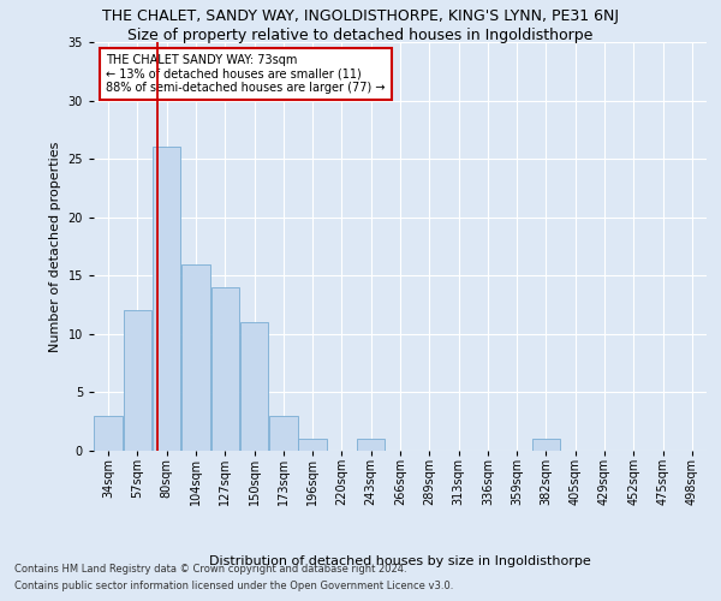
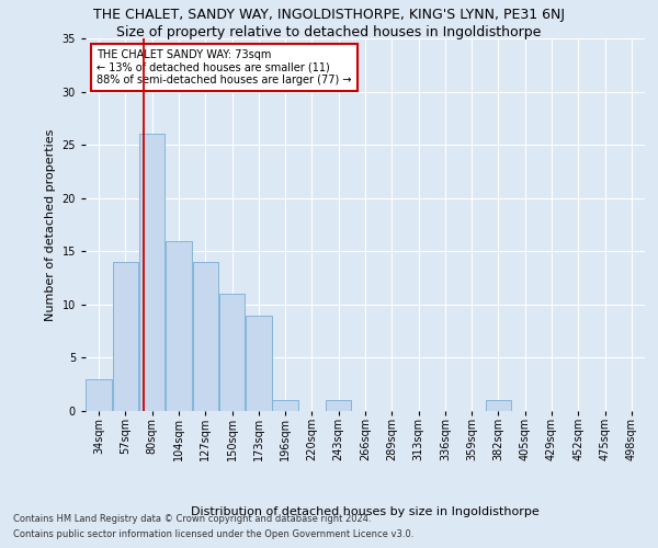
57sqm: 12 -> 14
173sqm: 3 -> 9
